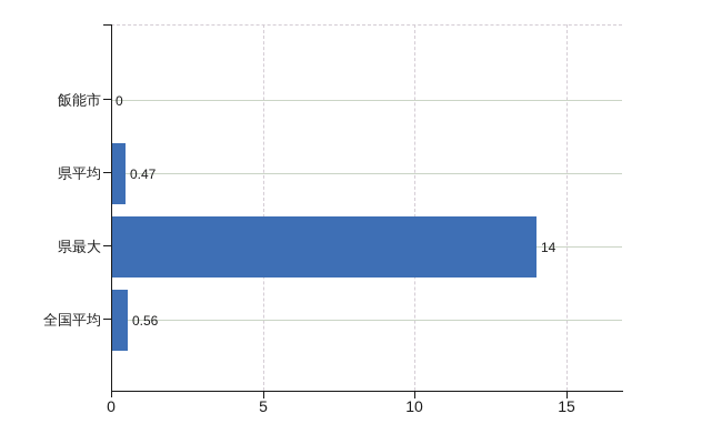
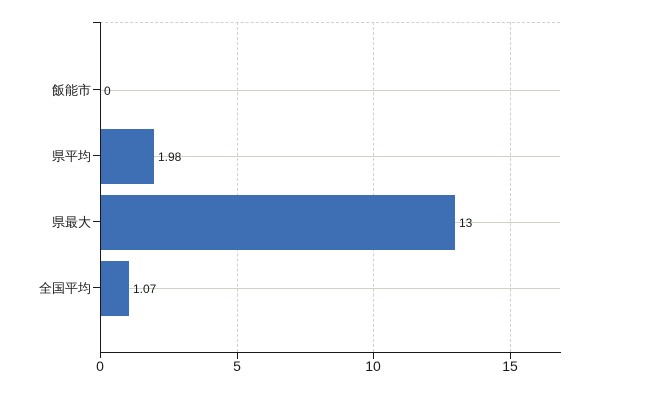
県平均: 0.47 -> 1.98
県最大: 14 -> 13
全国平均: 0.56 -> 1.07
